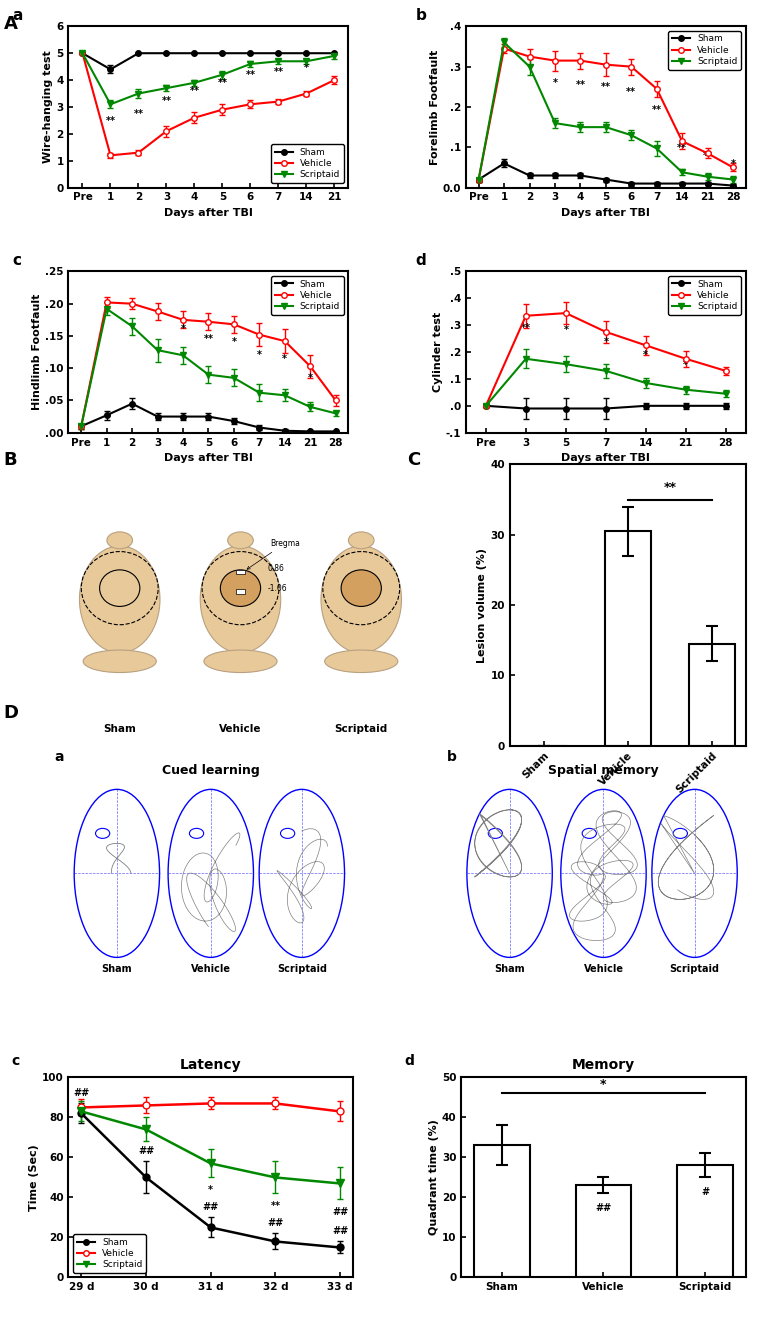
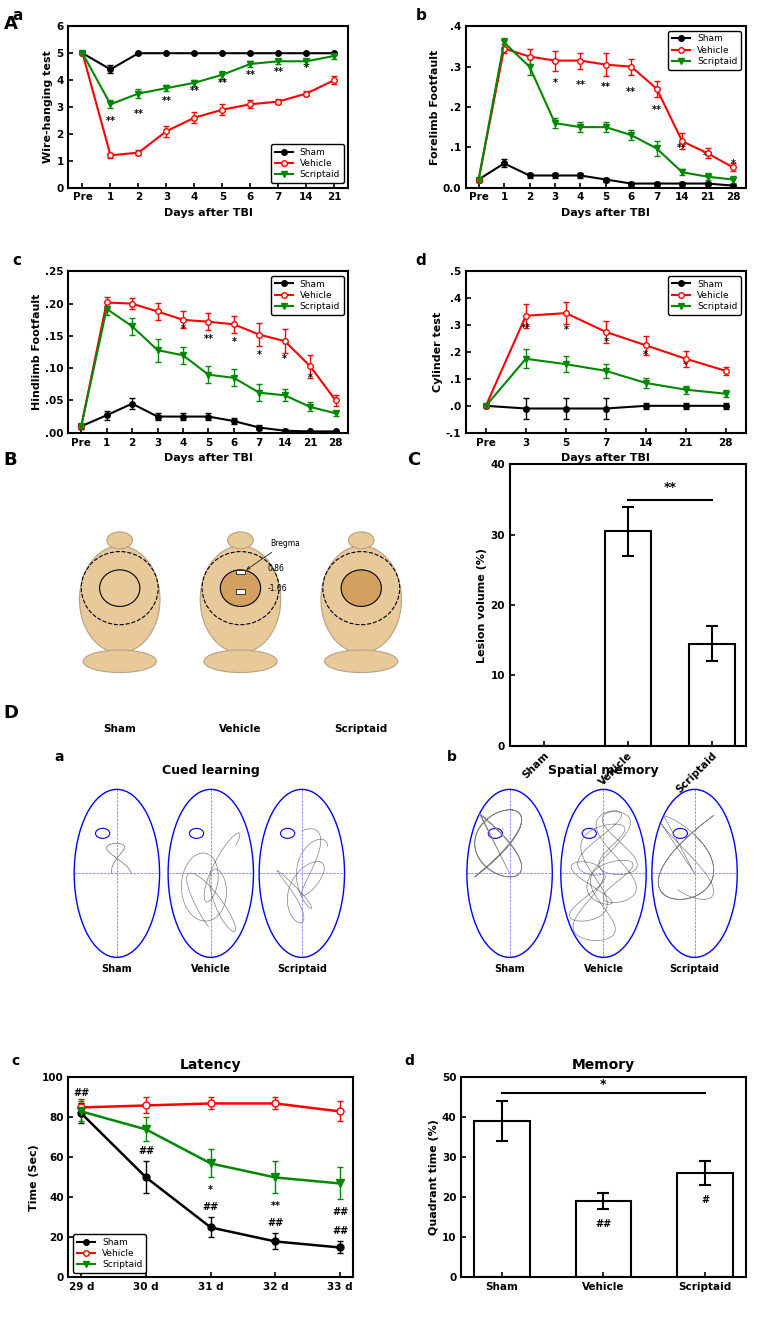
Memory/Sham: 33 -> 39
Memory/Vehicle: 23 -> 19
Memory/Scriptaid: 28 -> 26
